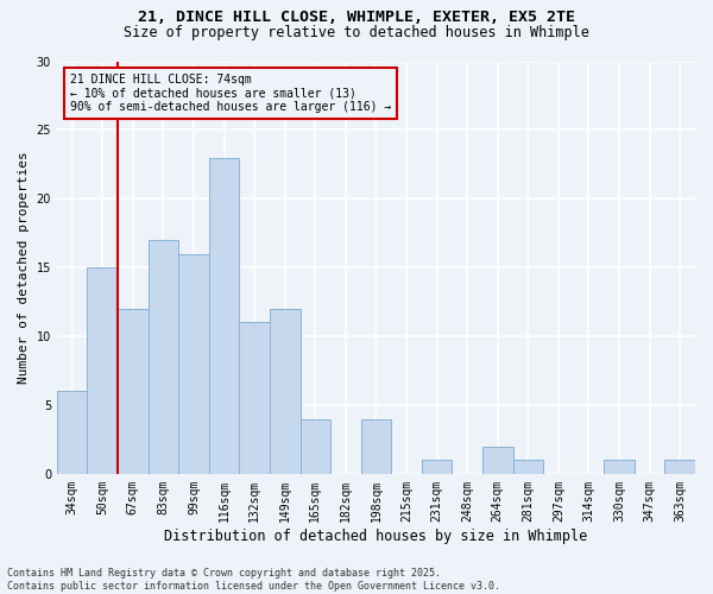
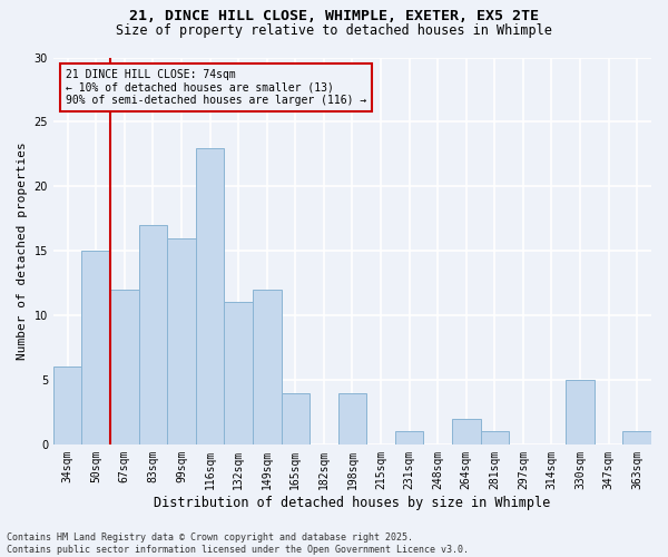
330sqm: 1 -> 5
